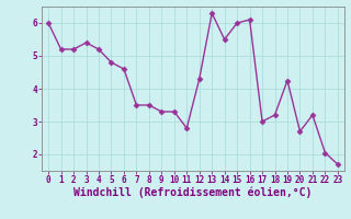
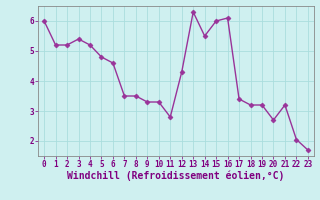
17: 3.00 -> 3.40
19: 4.25 -> 3.20
